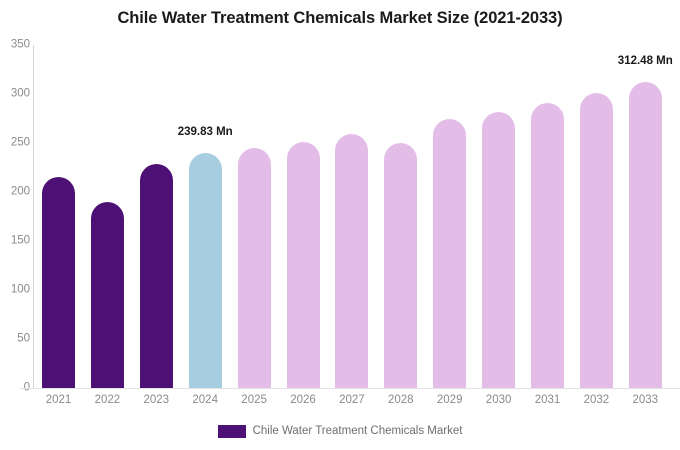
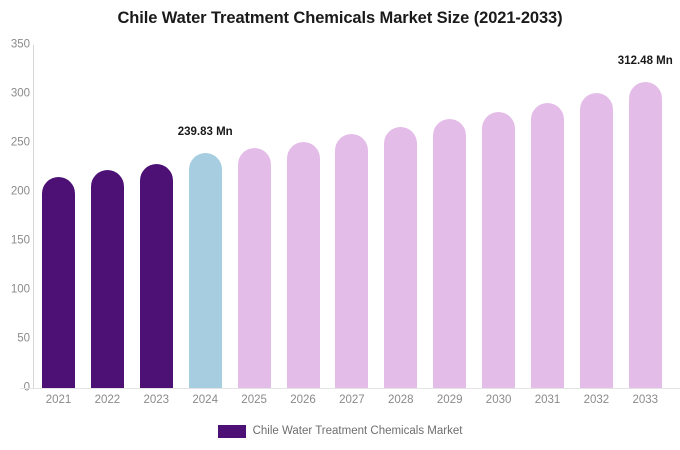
2022: 190 -> 220
2028: 250 -> 270
